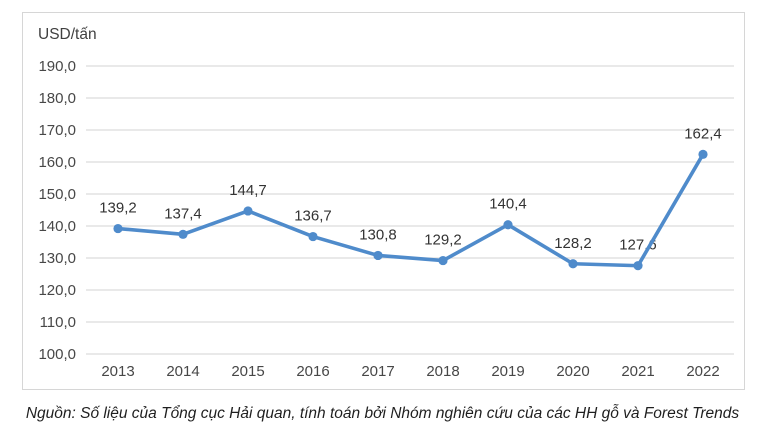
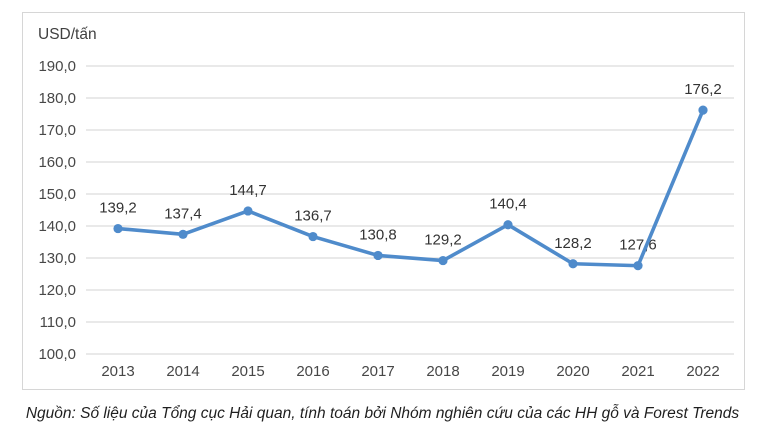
2022: 162,4 -> 176,2
